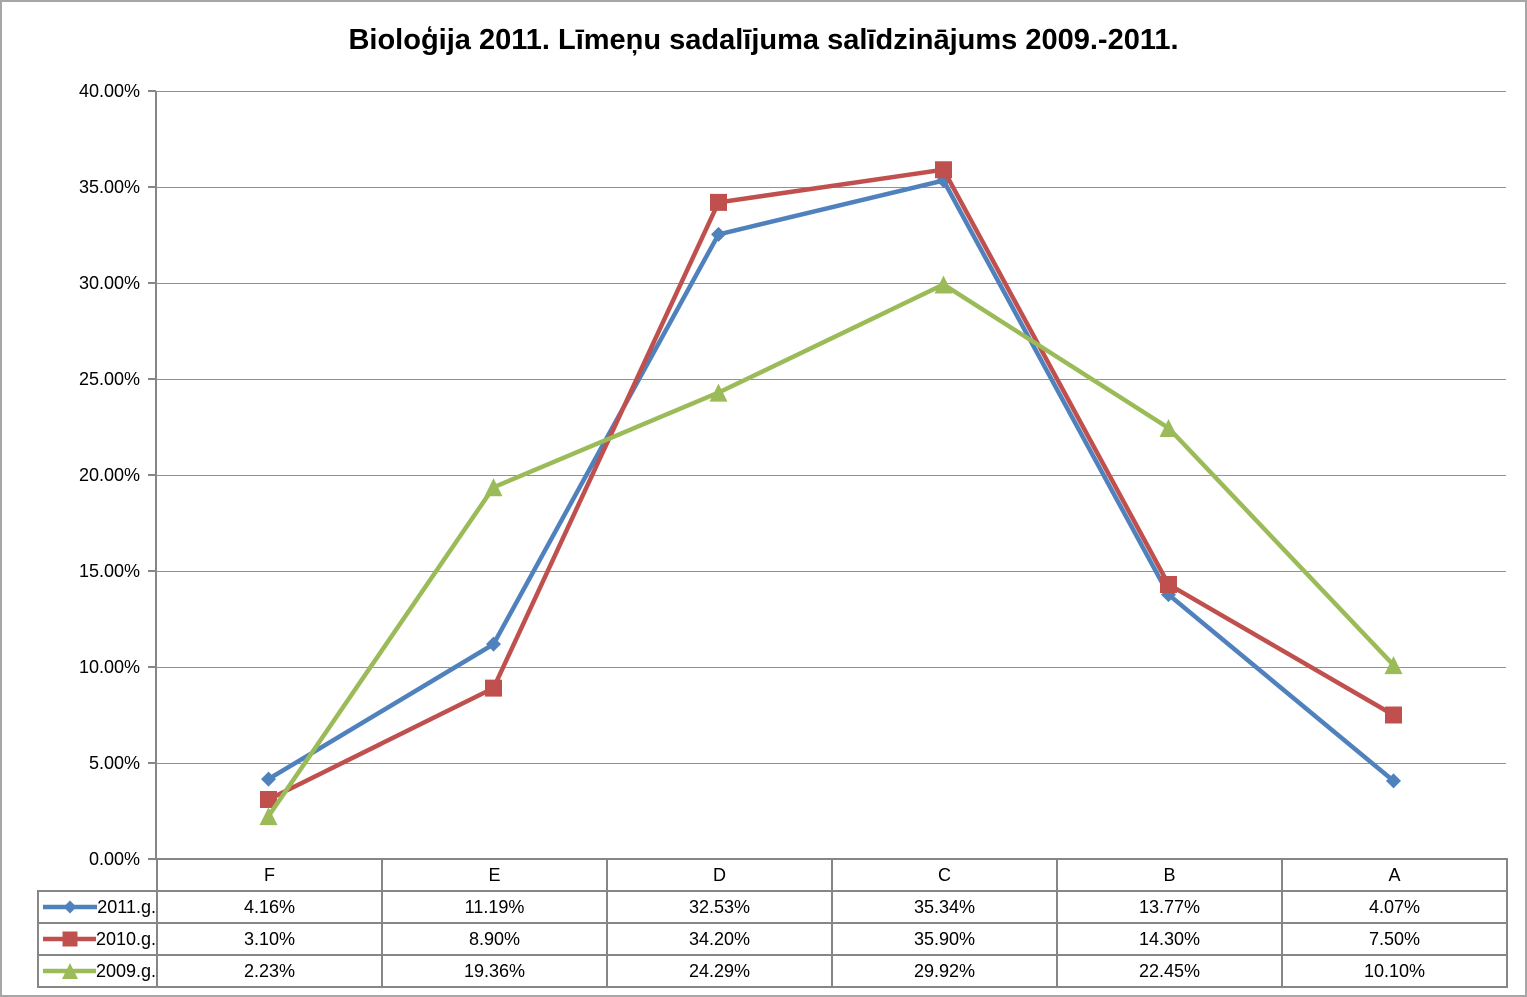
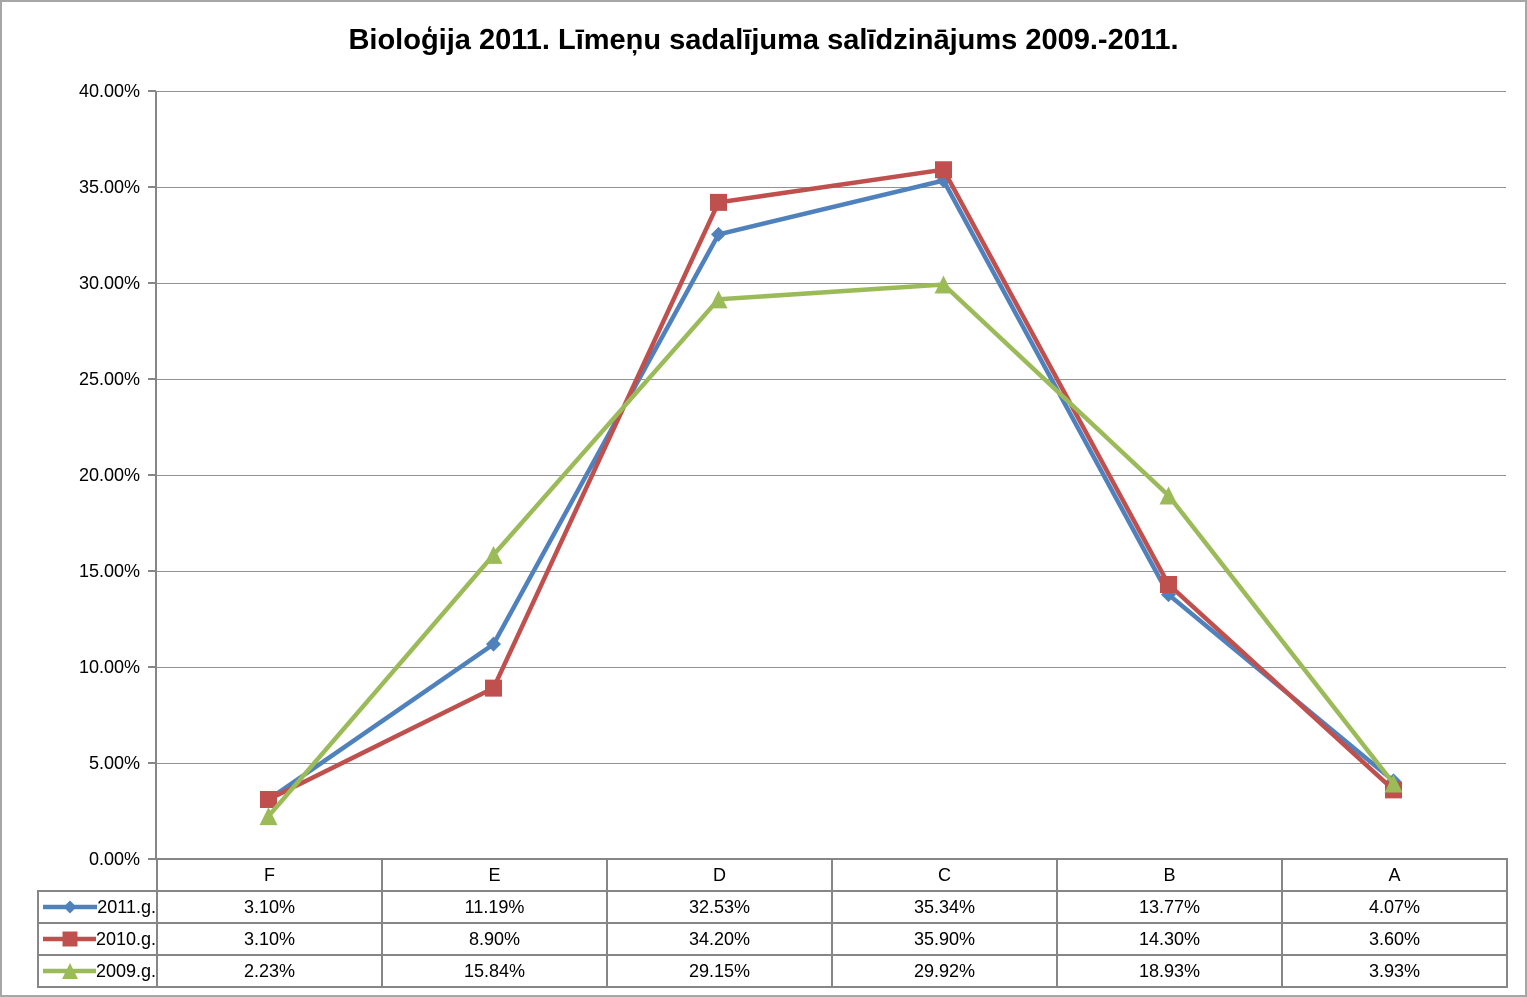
2011.g./F: 4.16% -> 3.10%
2009.g./E: 19.36% -> 15.84%
2009.g./D: 24.29% -> 29.15%
2009.g./B: 22.45% -> 18.93%
2010.g./A: 7.50% -> 3.60%
2009.g./A: 10.10% -> 3.93%
